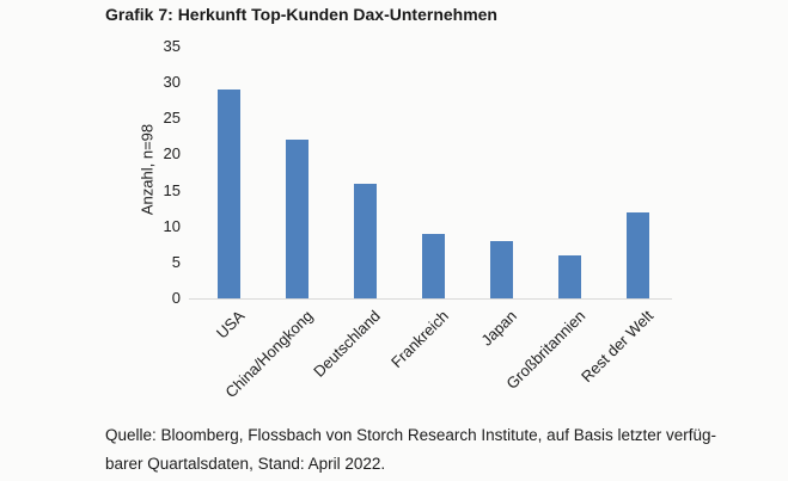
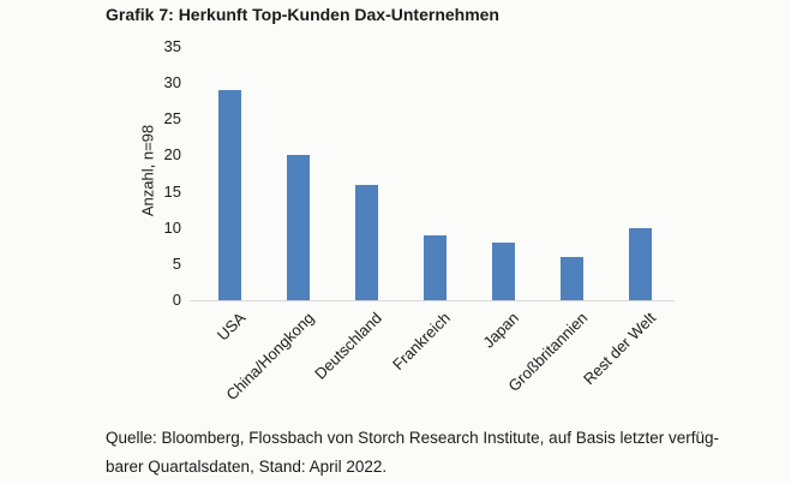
China/Hongkong: 22 -> 20
Rest der Welt: 12 -> 10
